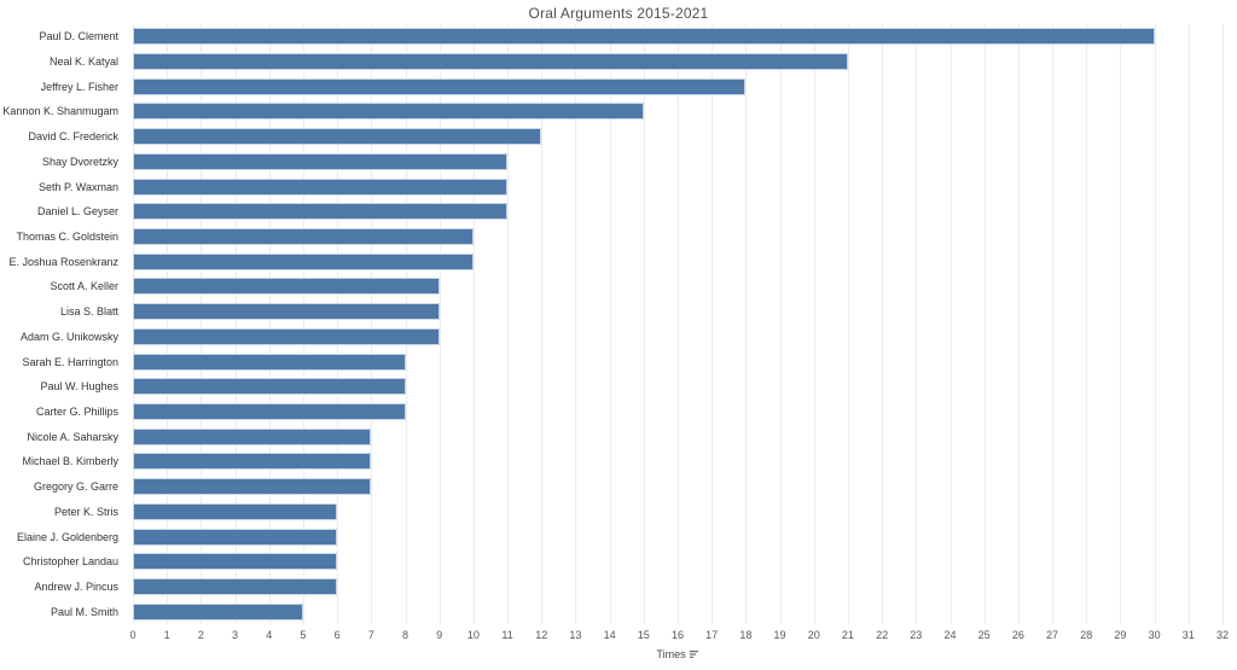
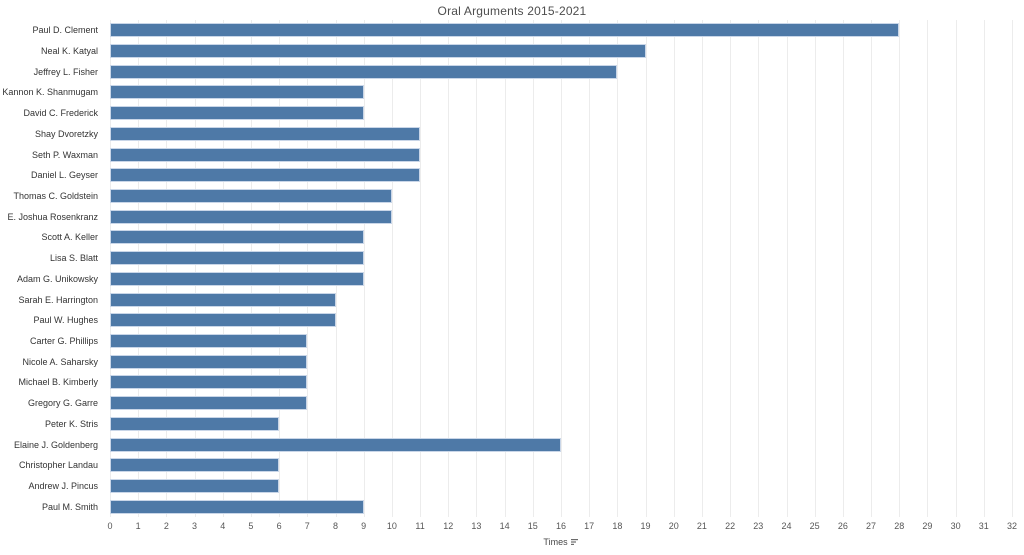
Paul D. Clement: 30 -> 28
Neal K. Katyal: 21 -> 19
Kannon K. Shanmugam: 15 -> 9
David C. Frederick: 12 -> 9
Carter G. Phillips: 8 -> 7
Elaine J. Goldenberg: 6 -> 16
Paul M. Smith: 5 -> 9
